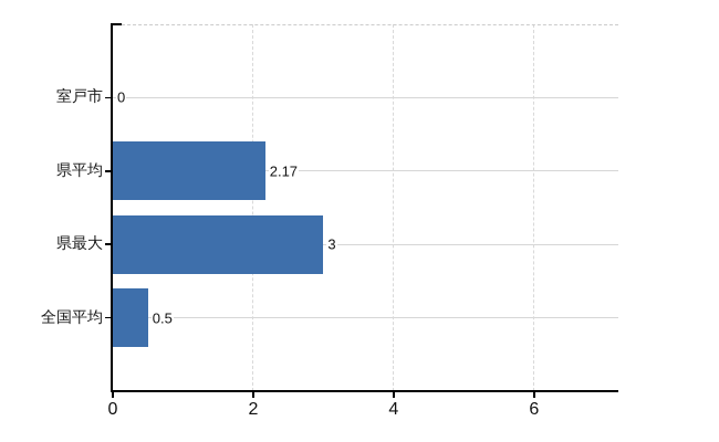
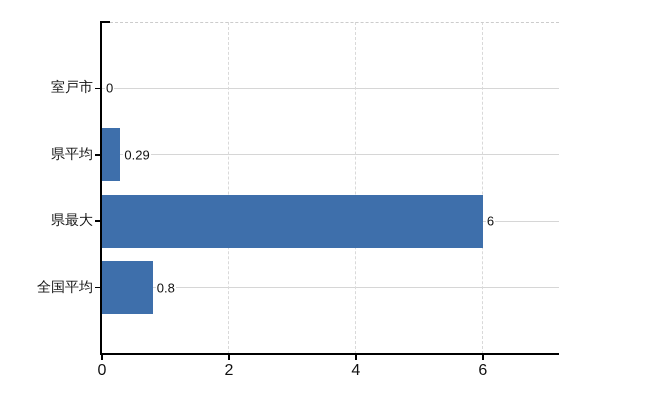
県平均: 2.17 -> 0.29
県最大: 3 -> 6
全国平均: 0.5 -> 0.8
